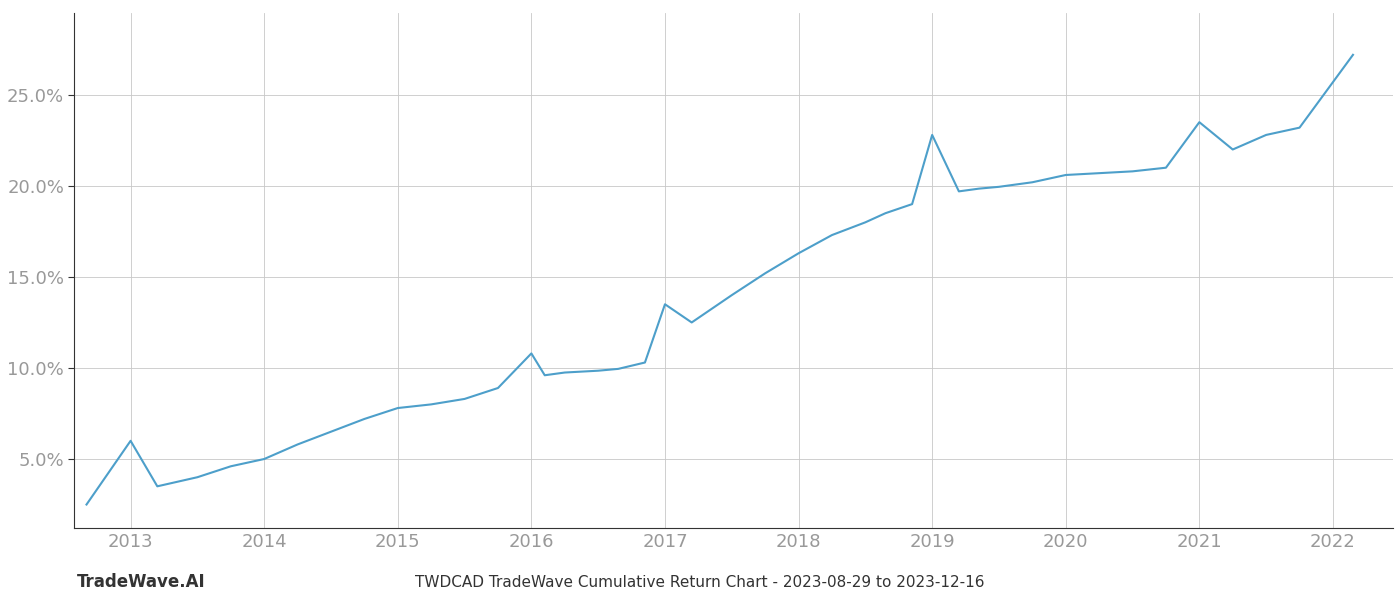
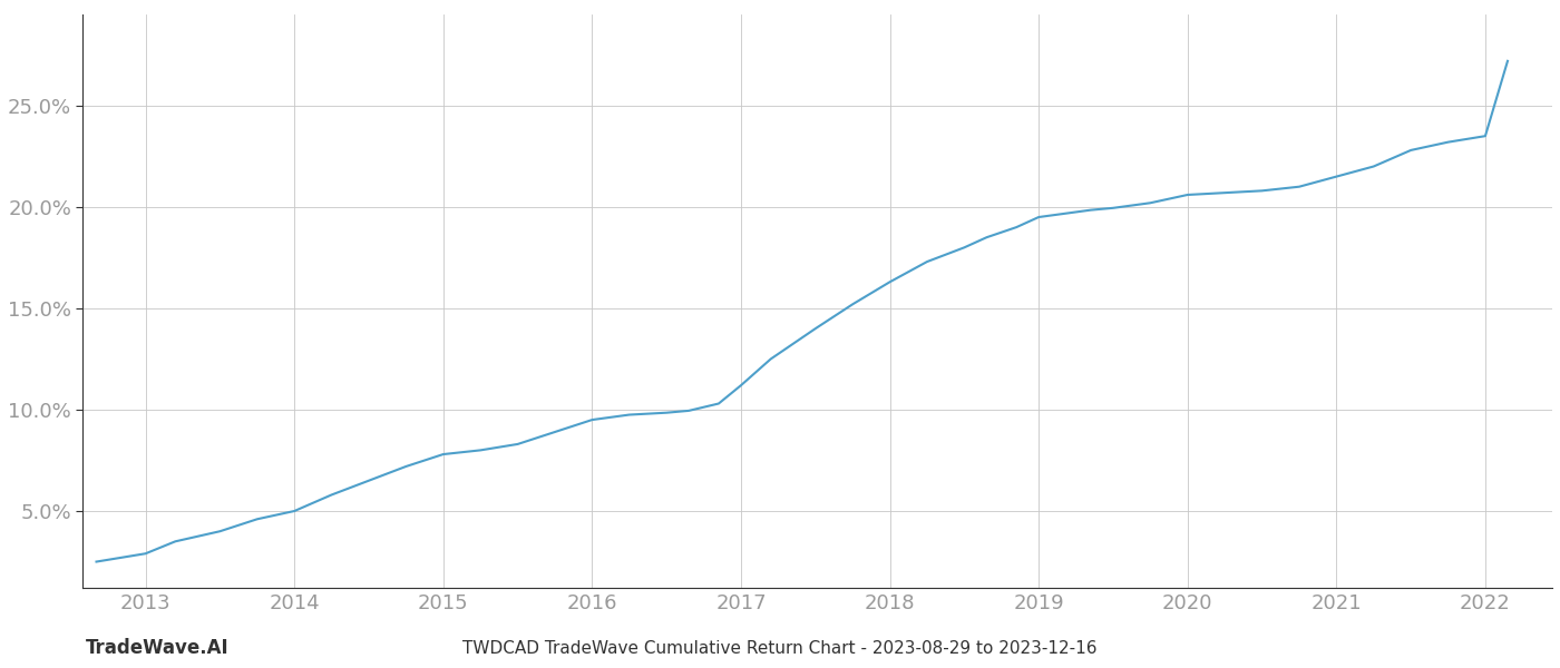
2013: 6.0% -> 2.9%
2016: 10.8% -> 9.5%
2017: 13.5% -> 11.2%
2019: 22.8% -> 19.5%
2021: 23.5% -> 21.5%
2022: 25.7% -> 23.5%
